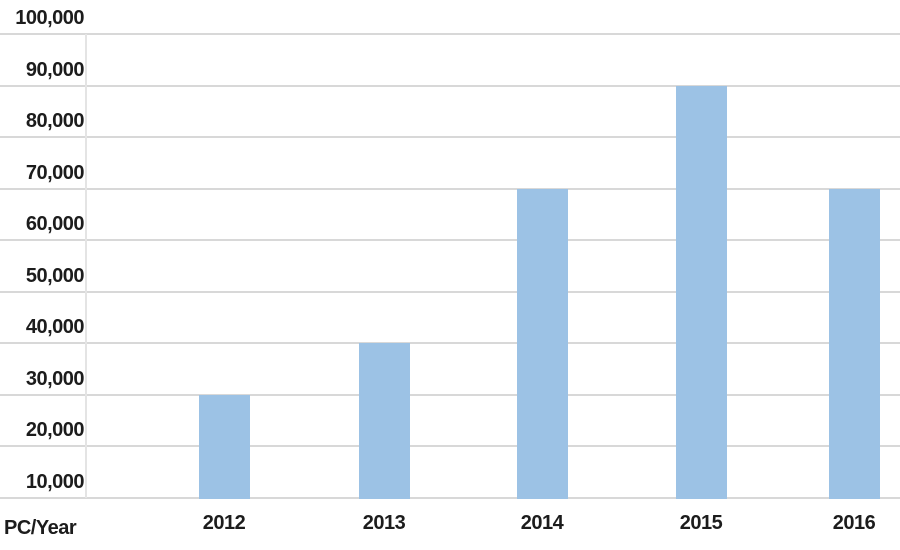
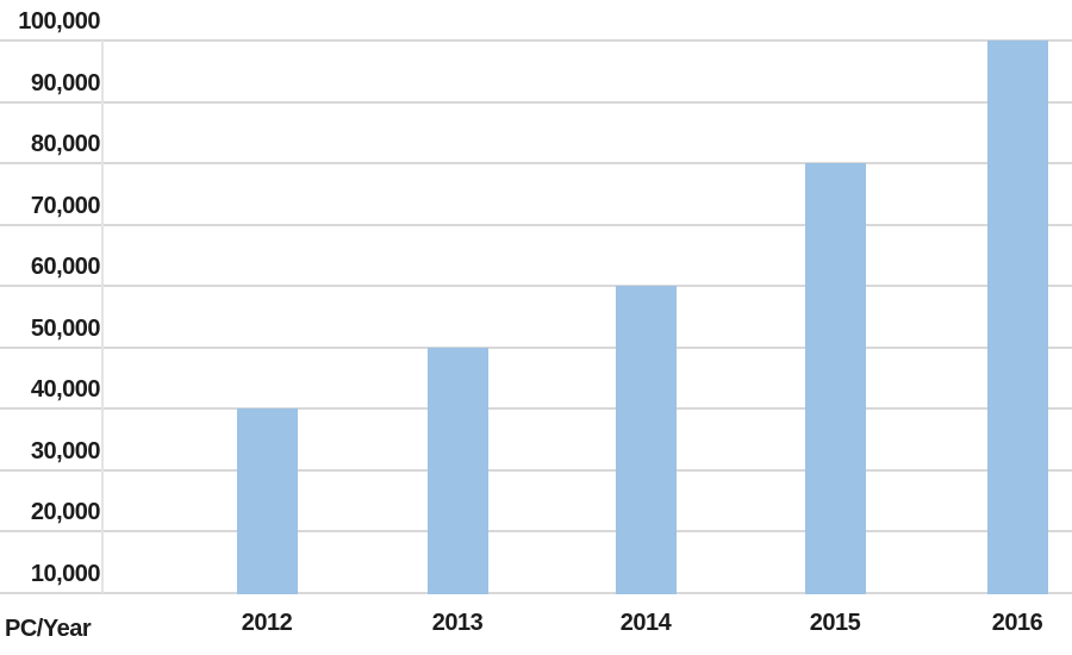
2012: 30000 -> 40000
2013: 40000 -> 50000
2014: 70000 -> 60000
2015: 90000 -> 80000
2016: 70000 -> 100000
